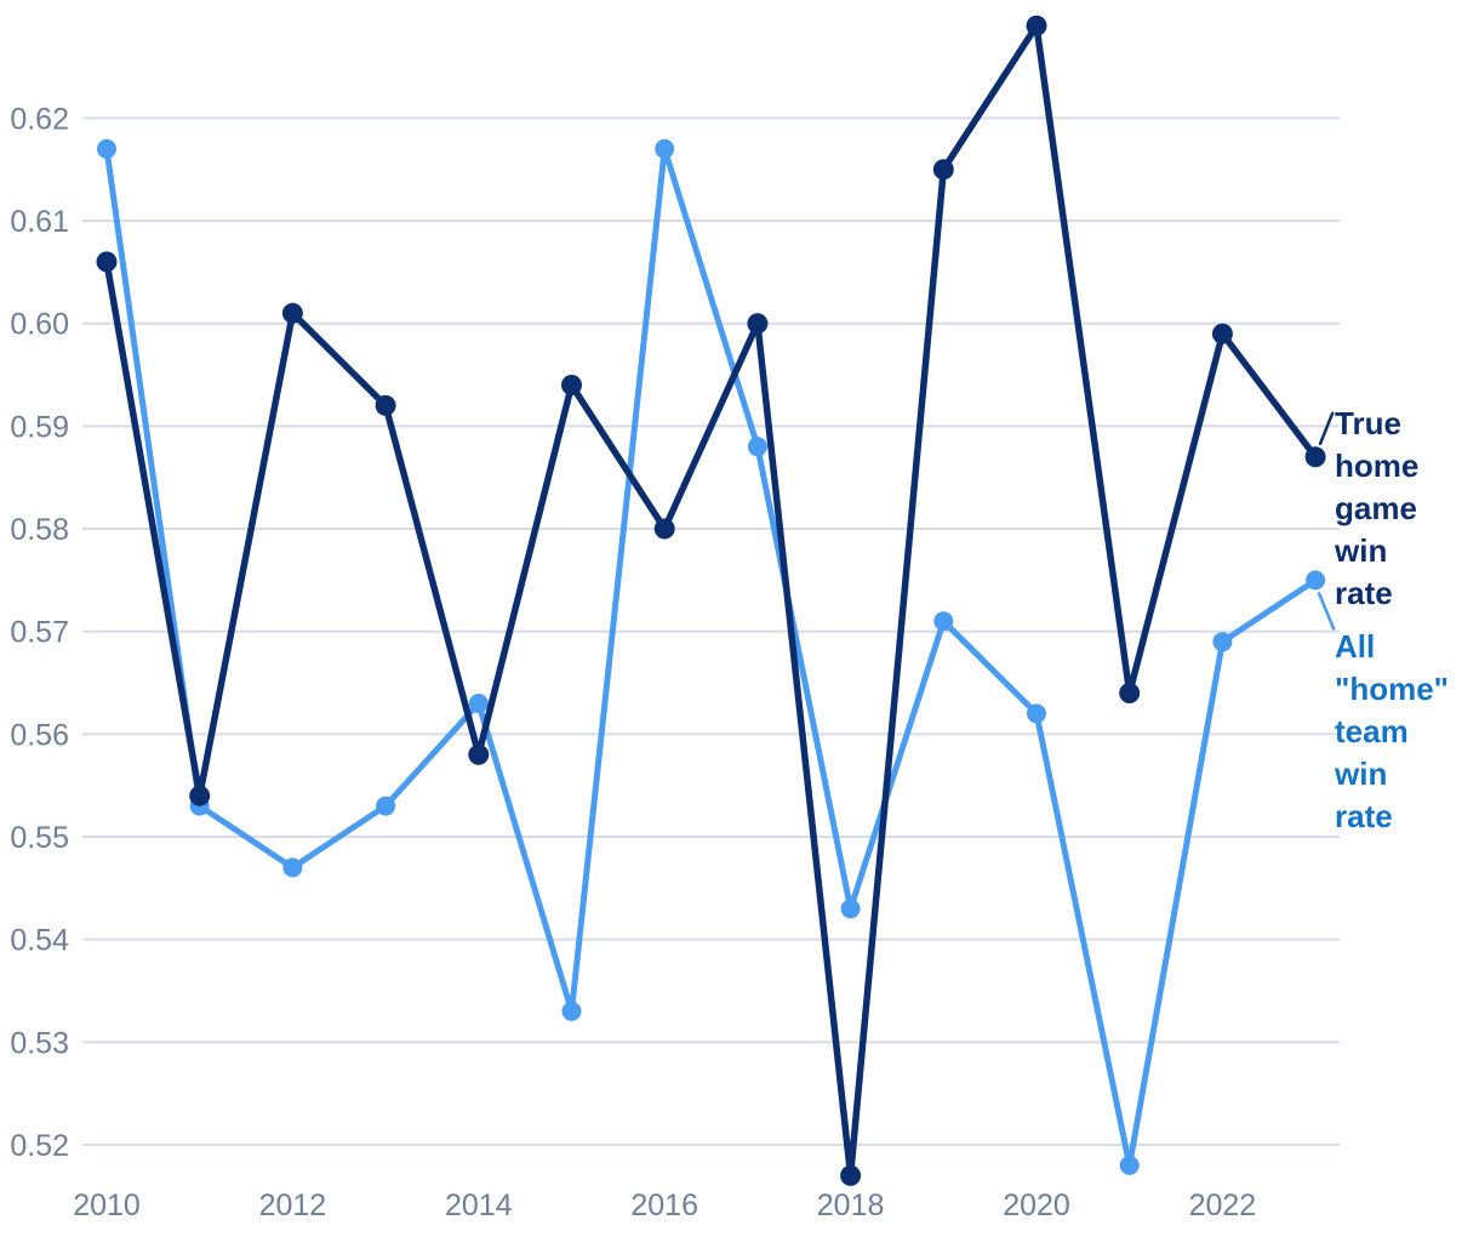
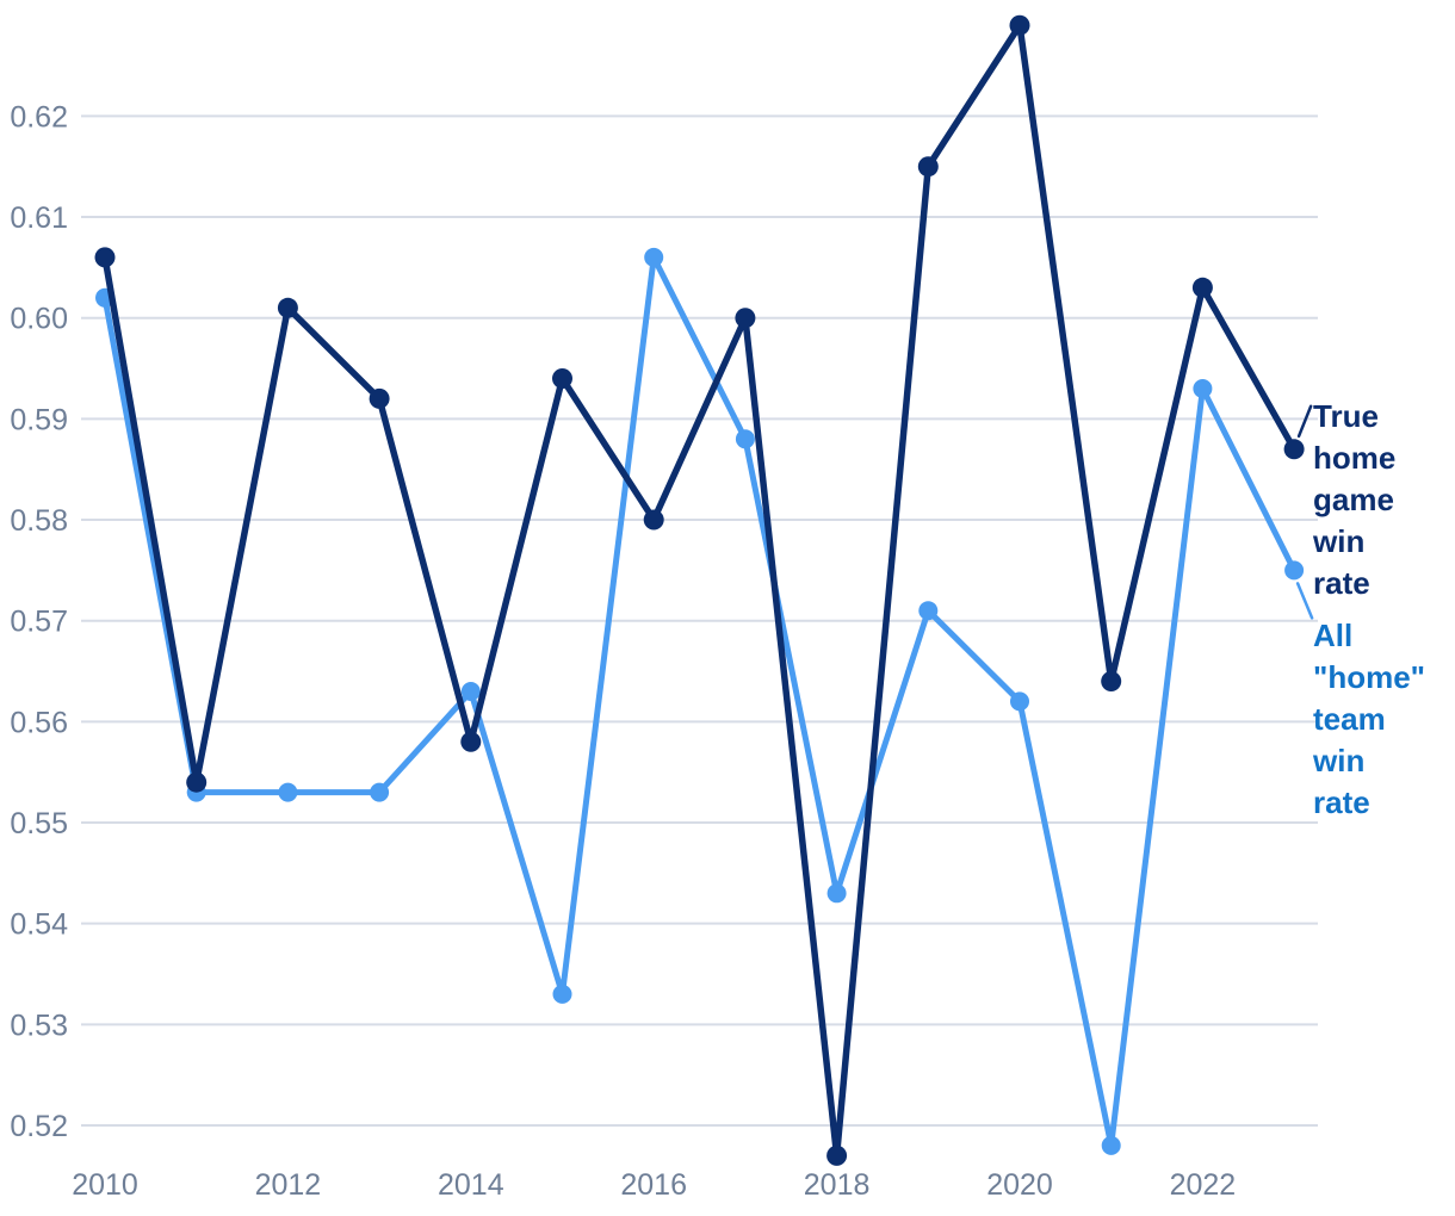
All "home" team win rate/2010: 0.617 -> 0.602
All "home" team win rate/2012: 0.547 -> 0.553
All "home" team win rate/2016: 0.617 -> 0.606
All "home" team win rate/2022: 0.569 -> 0.593
True home game win rate/2022: 0.599 -> 0.603
